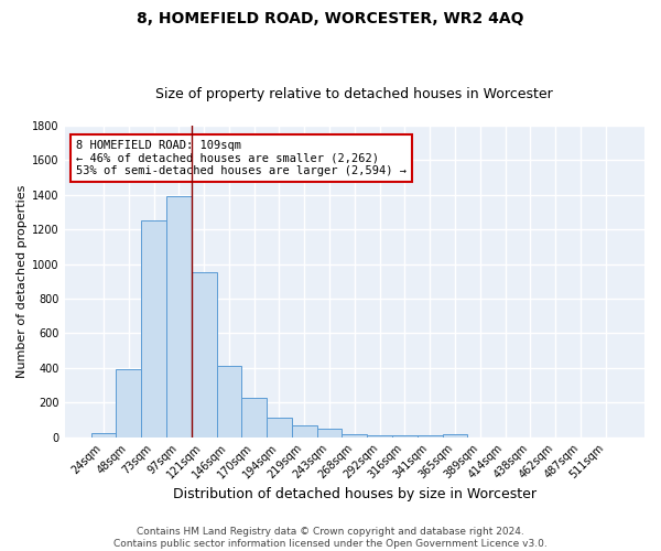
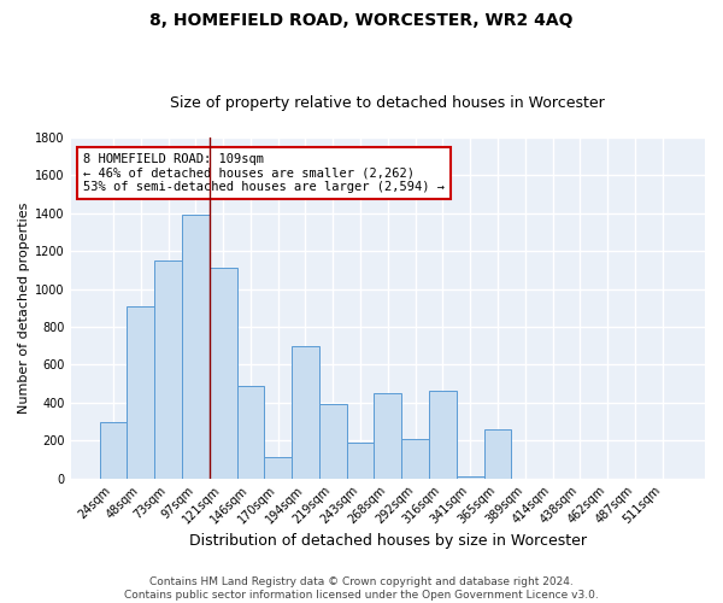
24sqm: 20 -> 300
48sqm: 390 -> 910
73sqm: 1260 -> 1150
121sqm: 960 -> 1110
146sqm: 410 -> 490
170sqm: 230 -> 110
194sqm: 120 -> 700
219sqm: 60 -> 390
243sqm: 50 -> 190
268sqm: 20 -> 450
292sqm: 10 -> 210
316sqm: 10 -> 460
365sqm: 20 -> 260
